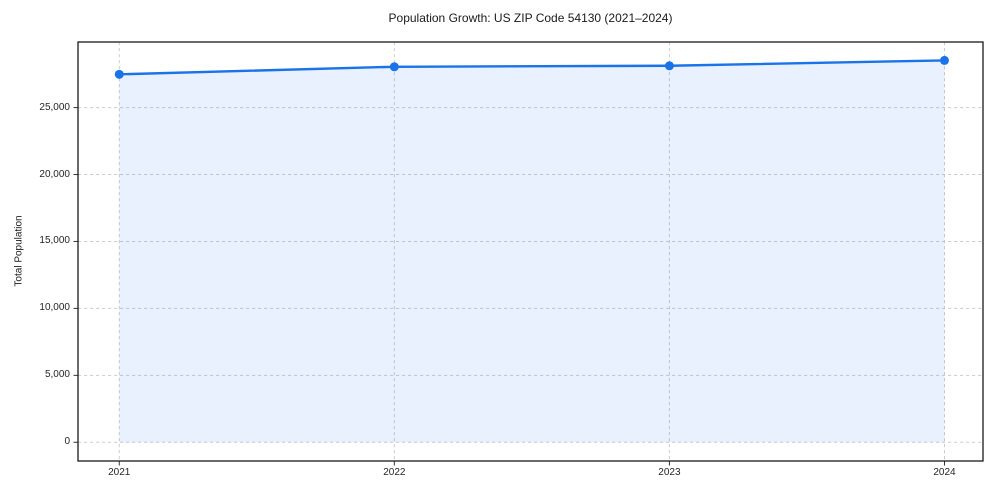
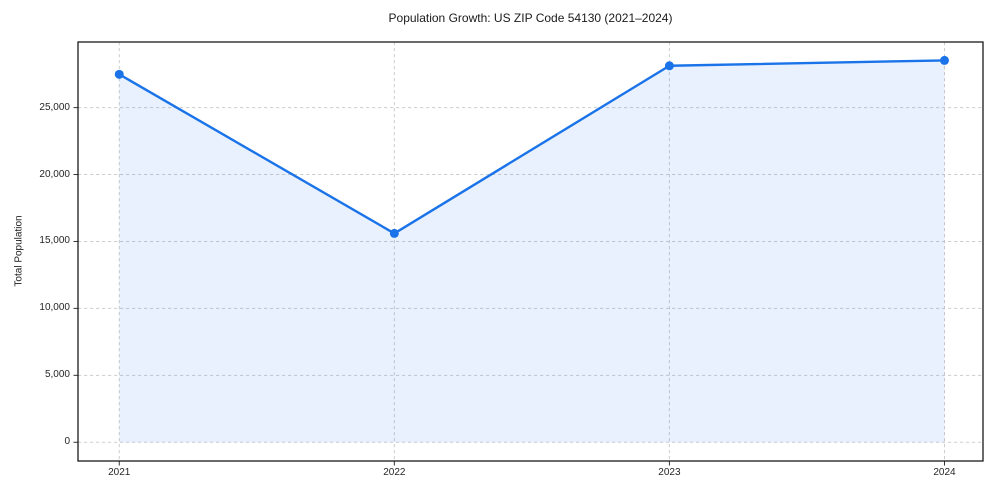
2022: 28000 -> 15600
